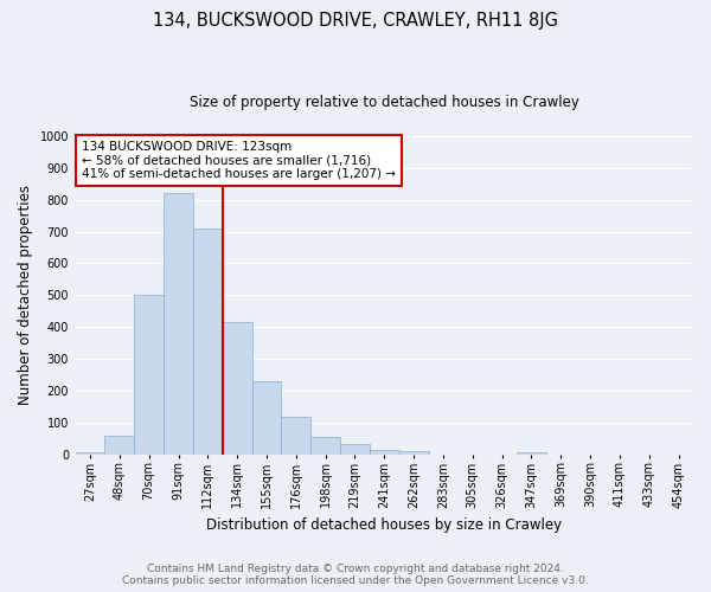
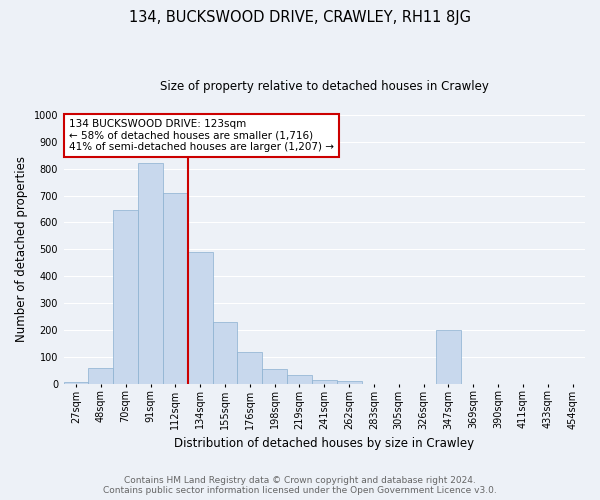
70sqm: 500 -> 645
134sqm: 415 -> 490
347sqm: 7 -> 200
